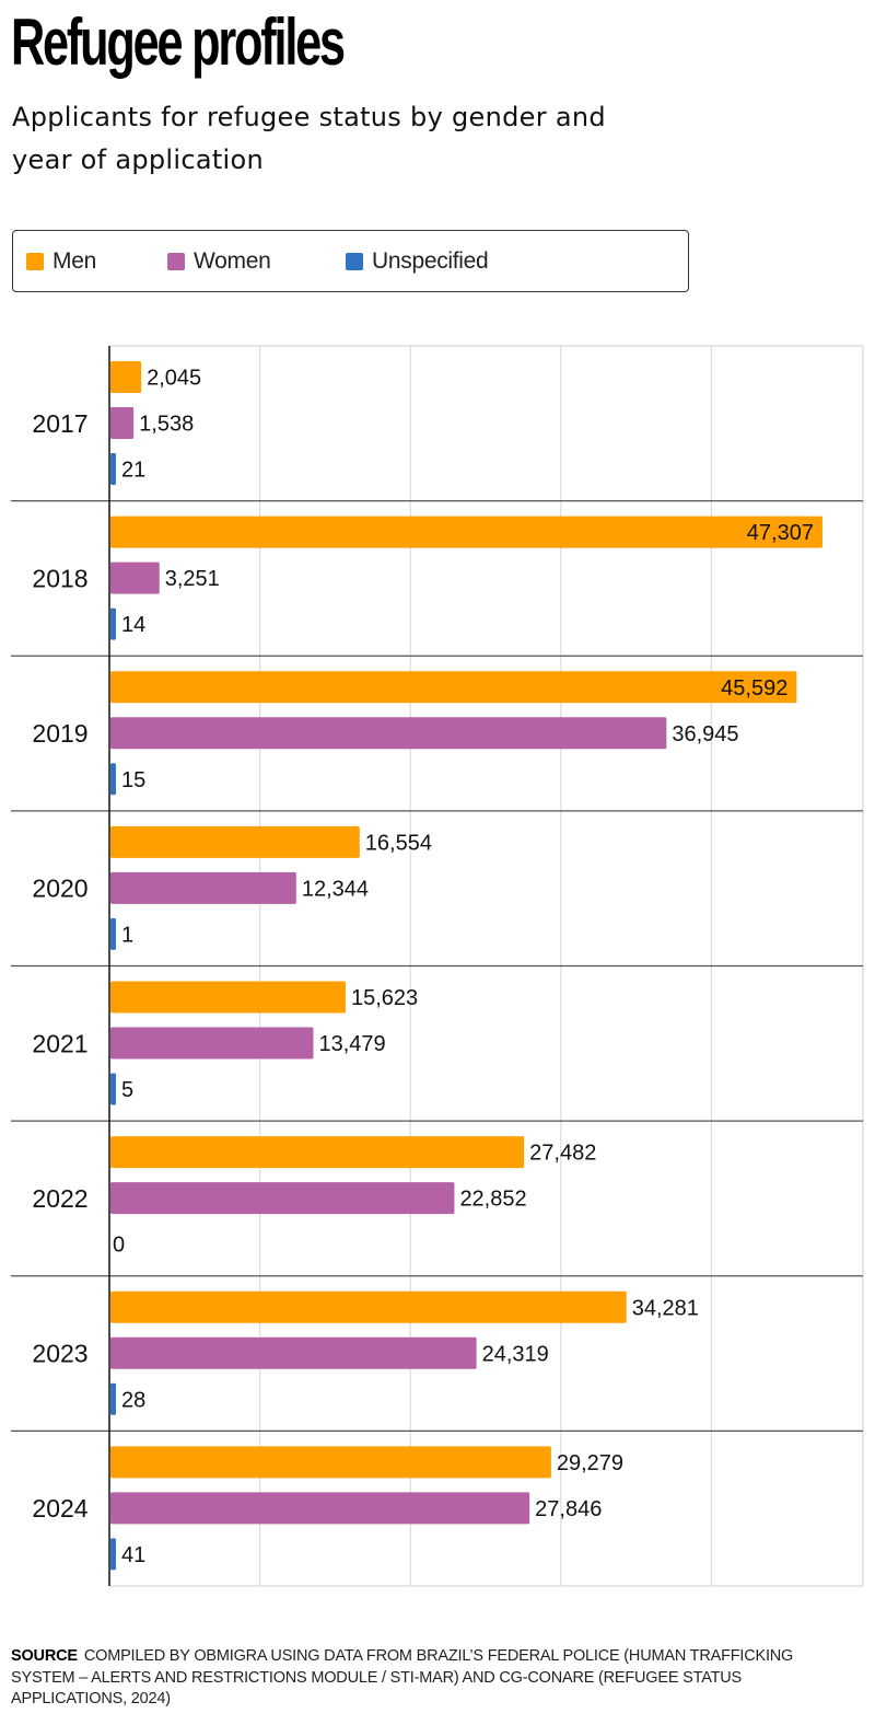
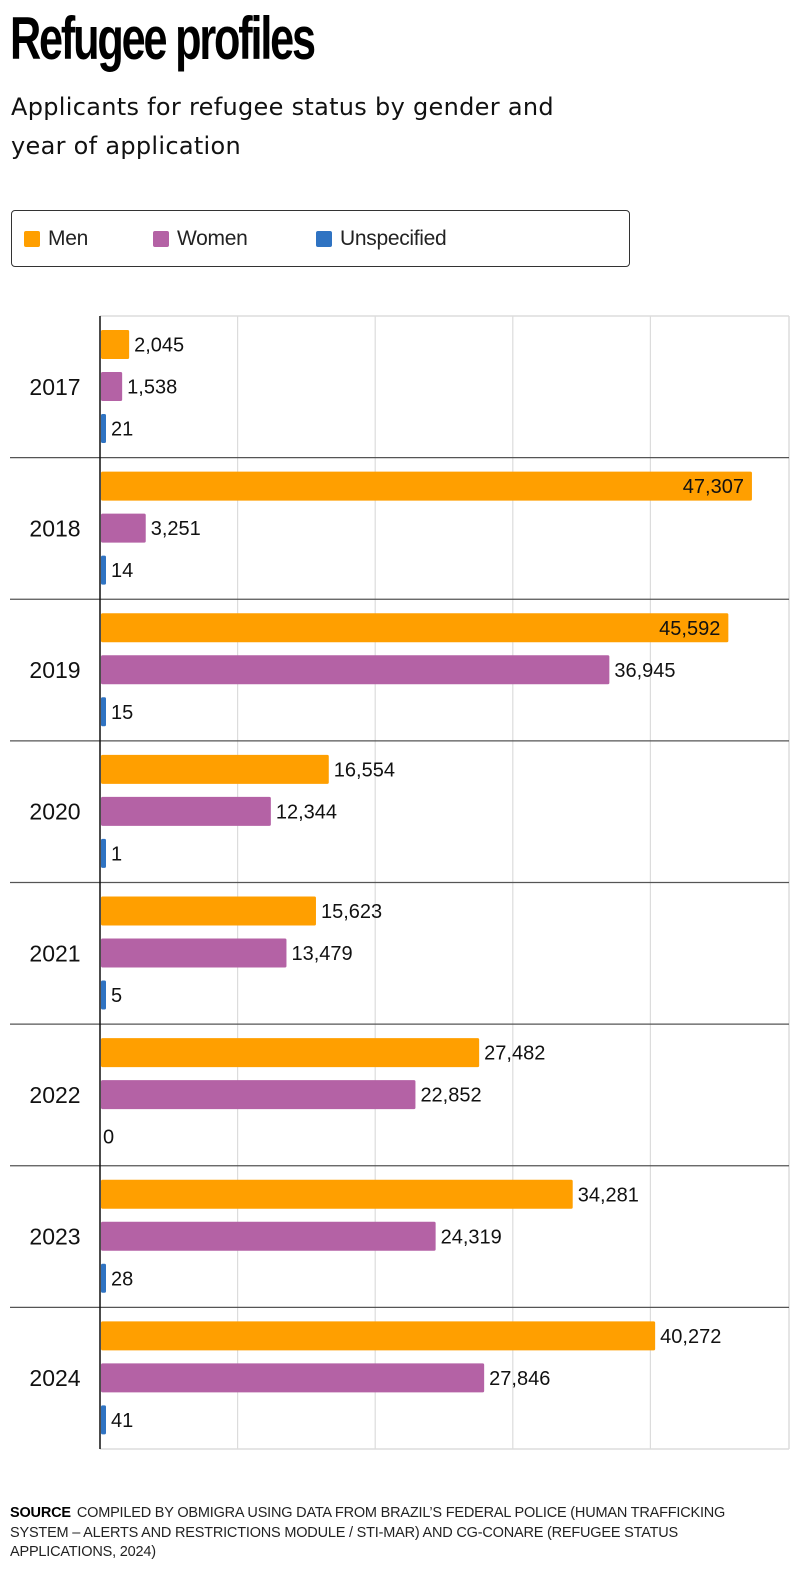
Men/2024: 29,279 -> 40,272
